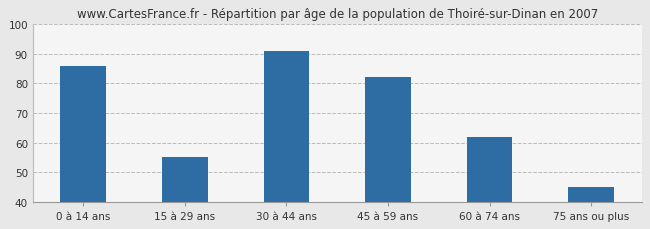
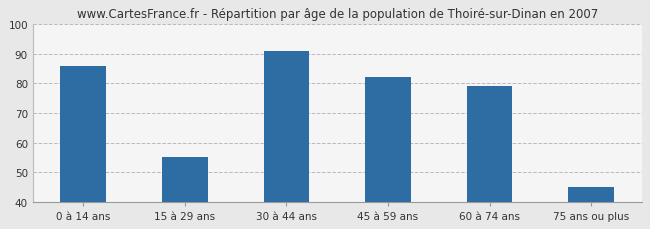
60 à 74 ans: 62 -> 79
